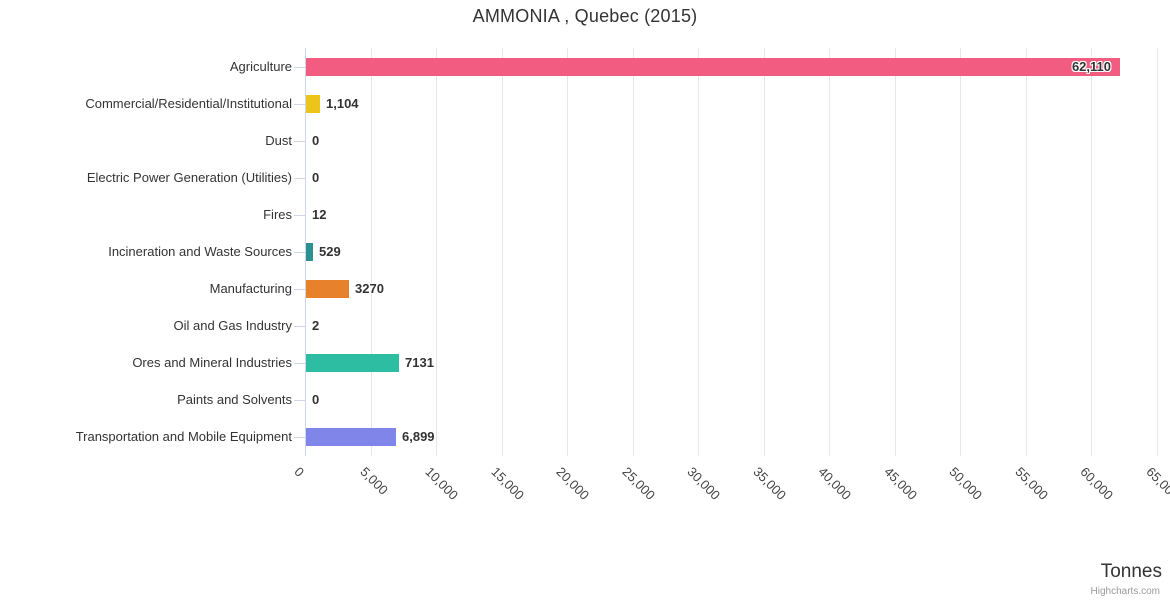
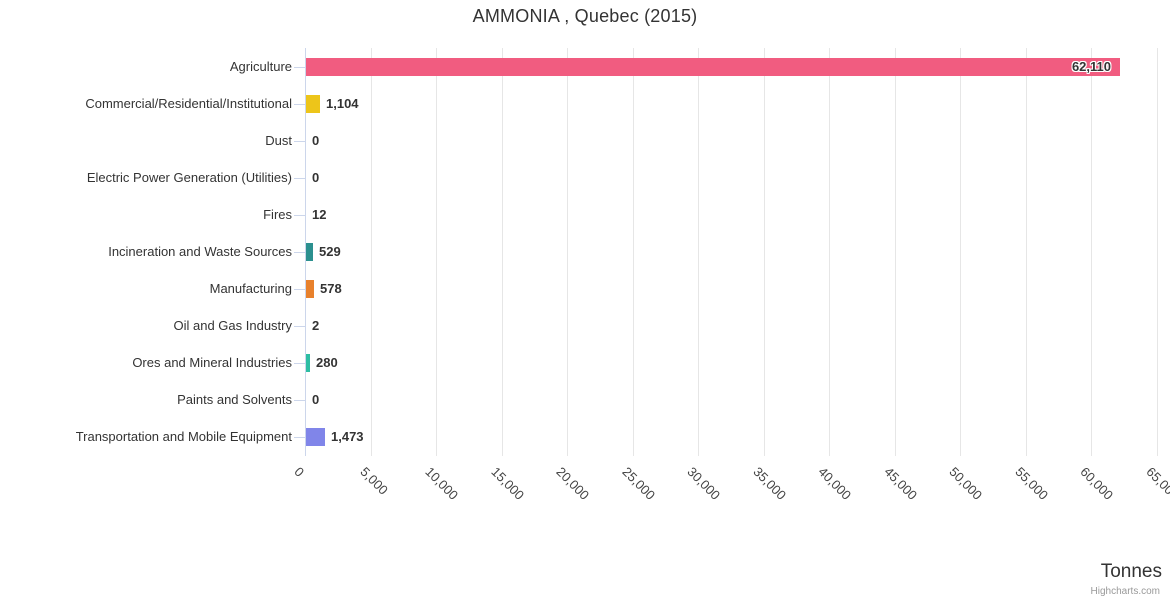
Manufacturing: 3270 -> 578
Ores and Mineral Industries: 7131 -> 280
Transportation and Mobile Equipment: 6,899 -> 1,473
